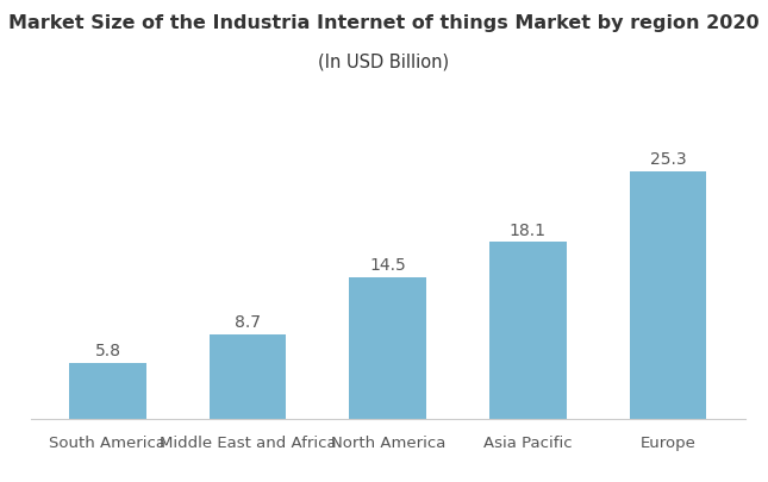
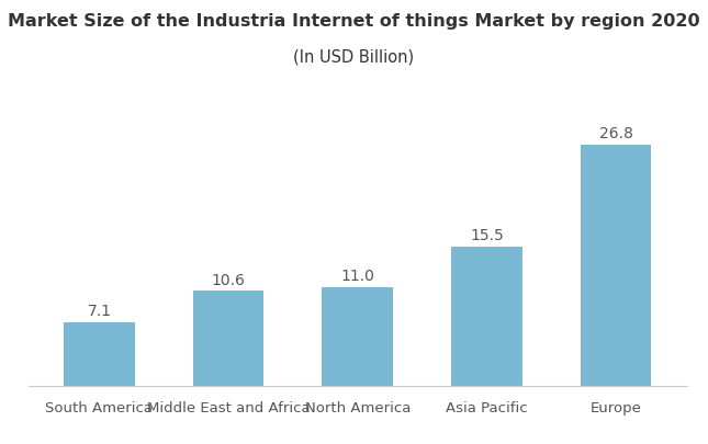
South America: 5.8 -> 7.1
Middle East and Africa: 8.7 -> 10.6
North America: 14.5 -> 11.0
Asia Pacific: 18.1 -> 15.5
Europe: 25.3 -> 26.8
